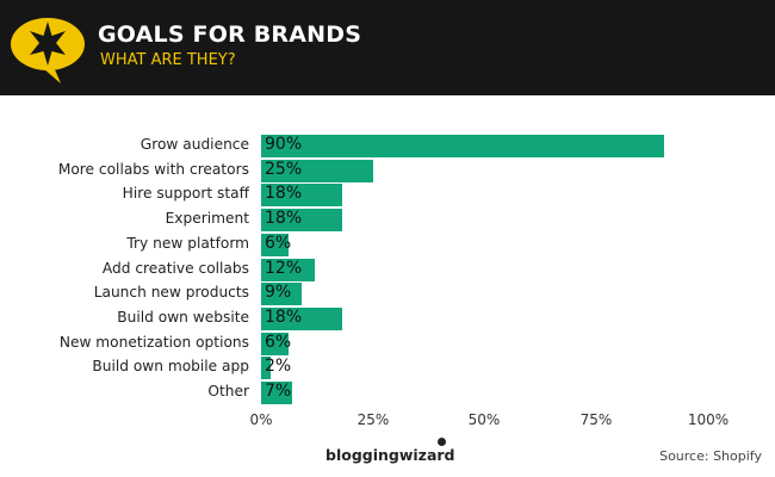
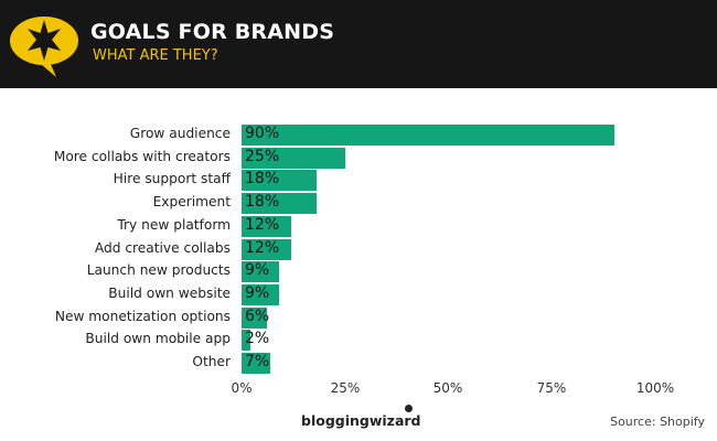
Try new platform: 6% -> 12%
Build own website: 18% -> 9%
